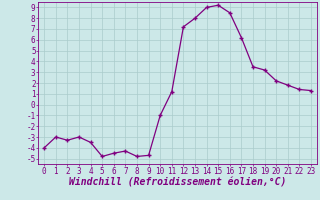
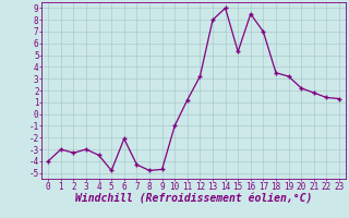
6: -4.5 -> -2.1
12: 7.2 -> 3.2
15: 9.2 -> 5.3
17: 6.2 -> 7.0
